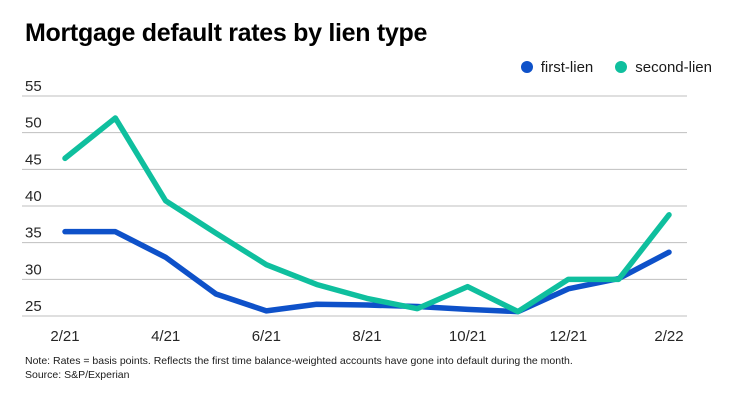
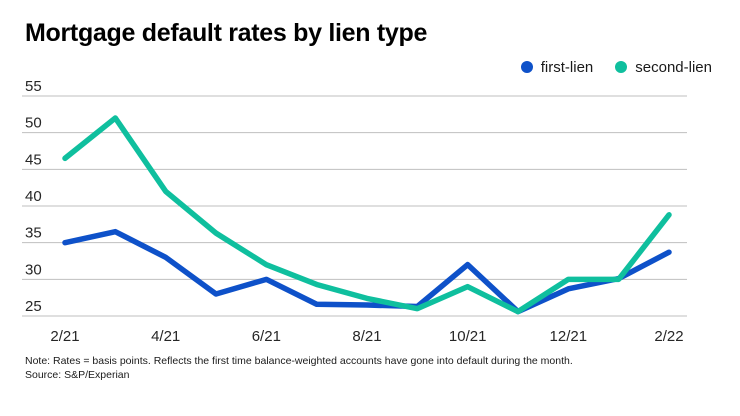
first-lien/2/21: 36 -> 35
second-lien/4/21: 41 -> 42
first-lien/6/21: 26 -> 30
first-lien/10/21: 26 -> 32
